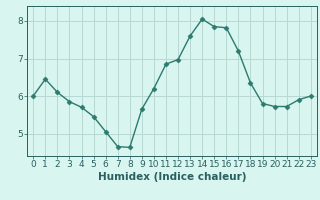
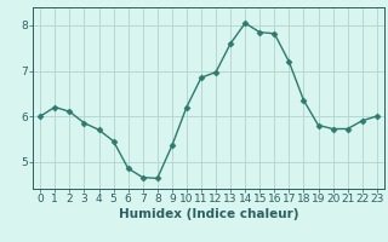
1: 6.45 -> 6.20
6: 5.05 -> 4.85
9: 5.65 -> 5.35
